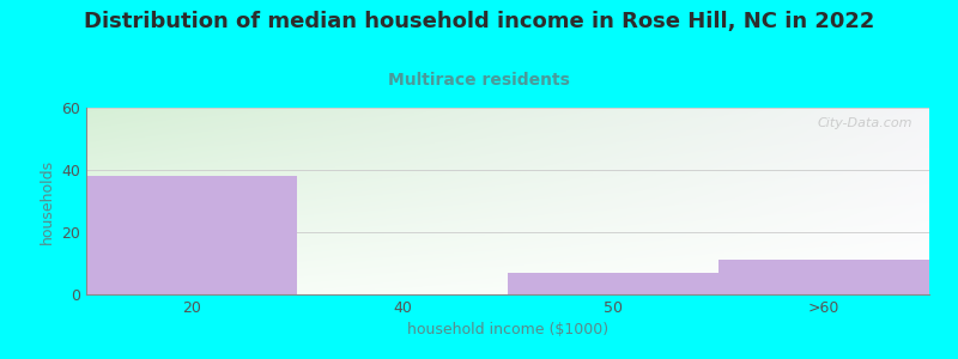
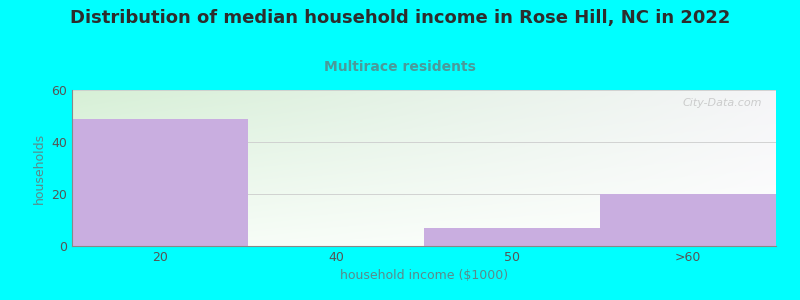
20: 38 -> 49
>60: 11 -> 20
